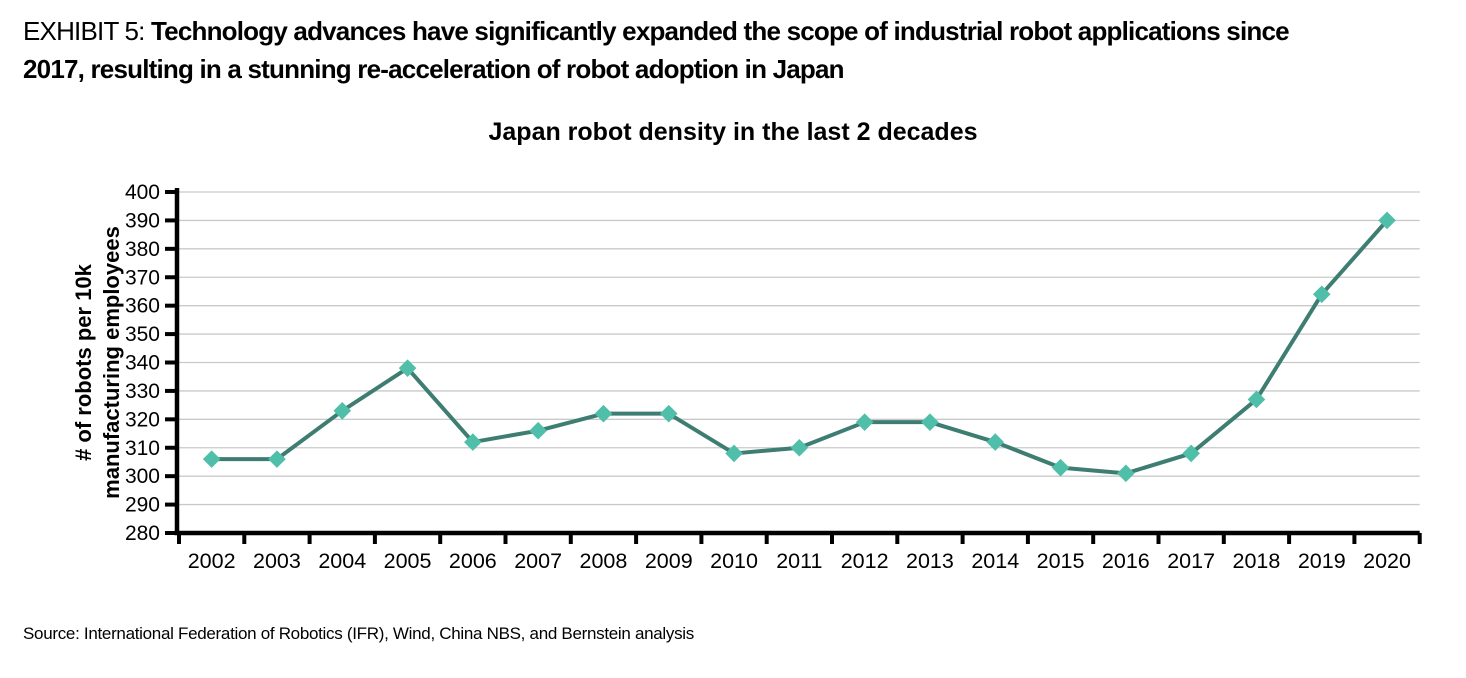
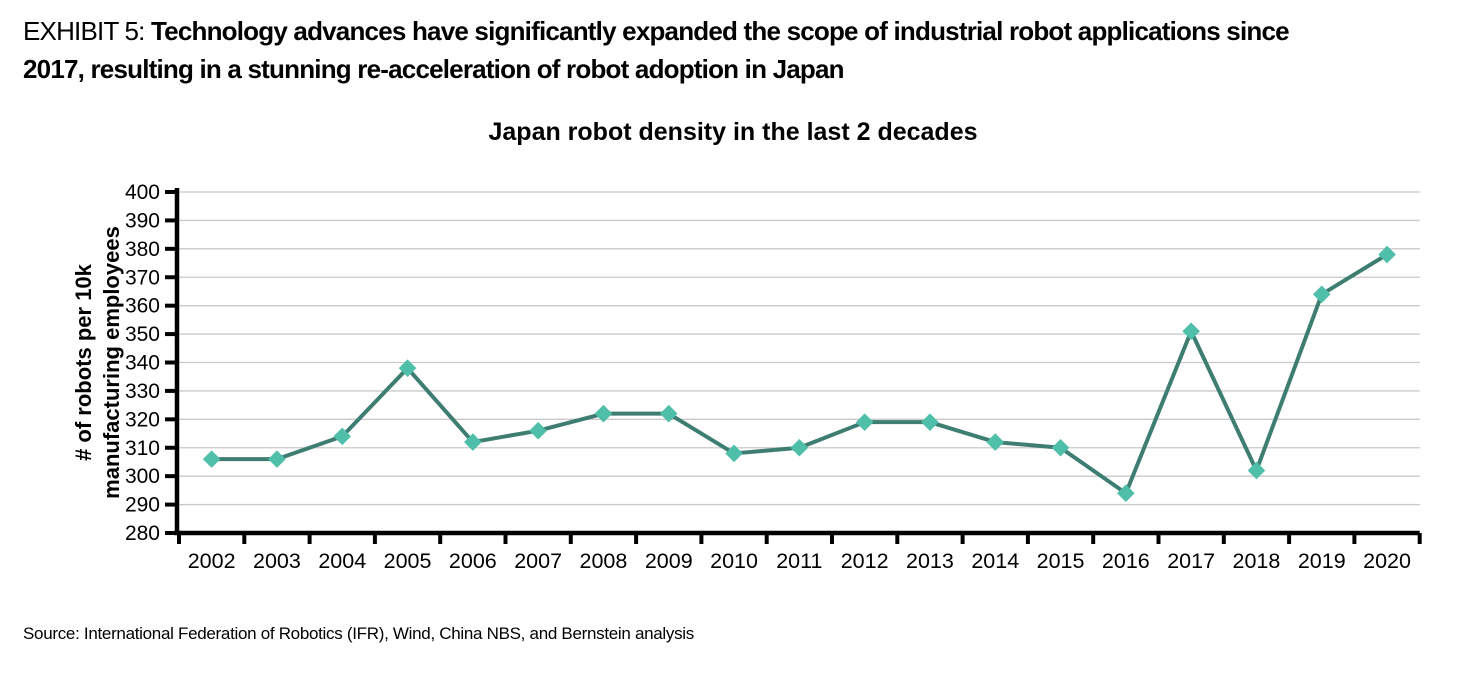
2004: 323 -> 314
2015: 303 -> 310
2016: 301 -> 294
2017: 308 -> 351
2018: 327 -> 302
2020: 390 -> 378
